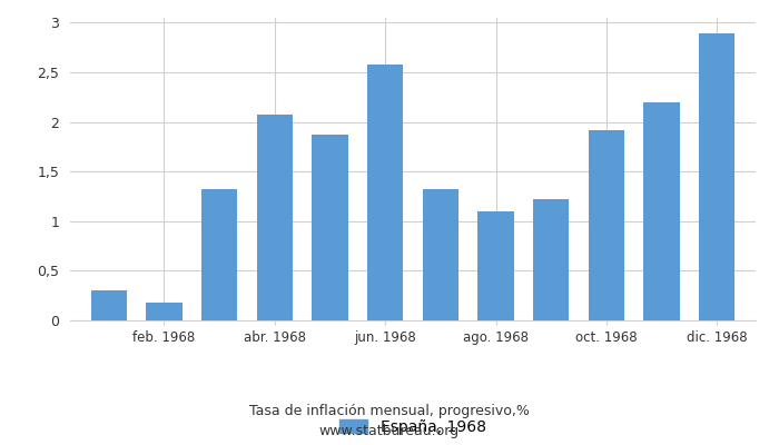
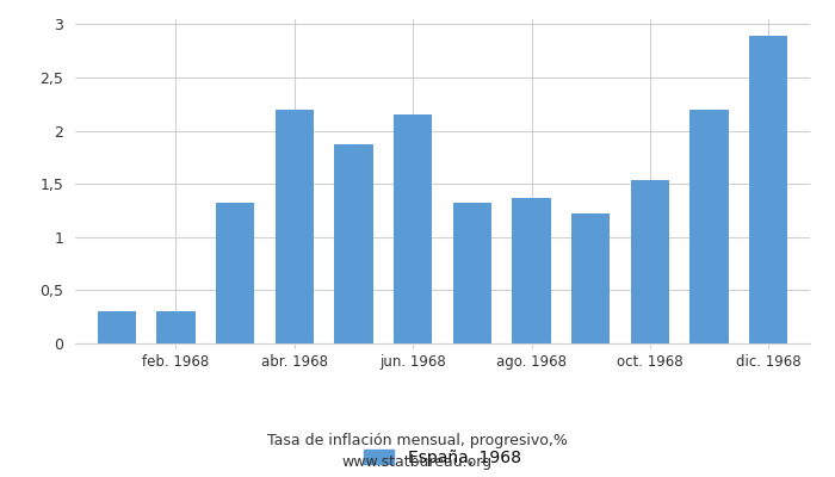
feb. 1968: 0,18 -> 0,30
abr. 1968: 2,08 -> 2,20
jun. 1968: 2,58 -> 2,15
ago. 1968: 1,10 -> 1,37
oct. 1968: 1,92 -> 1,54
